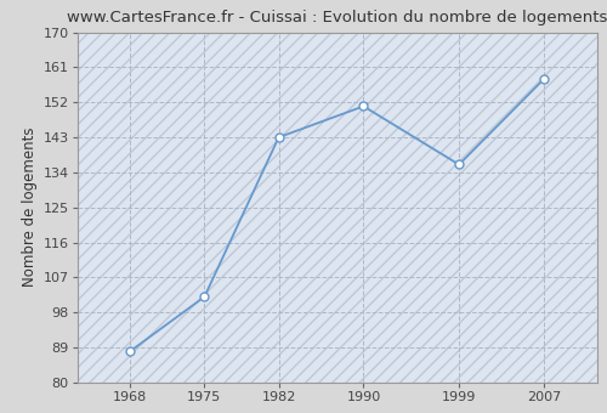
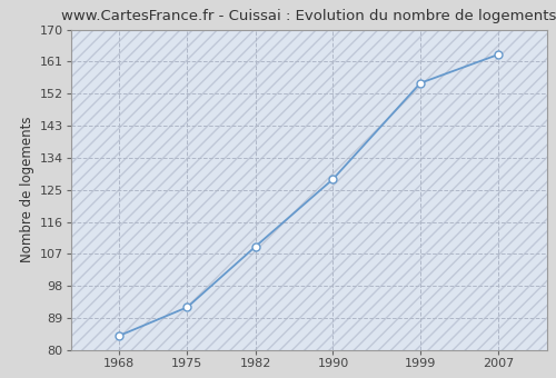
1968: 88 -> 84
1975: 102 -> 92
1982: 143 -> 109
1990: 151 -> 128
1999: 136 -> 155
2007: 158 -> 163
